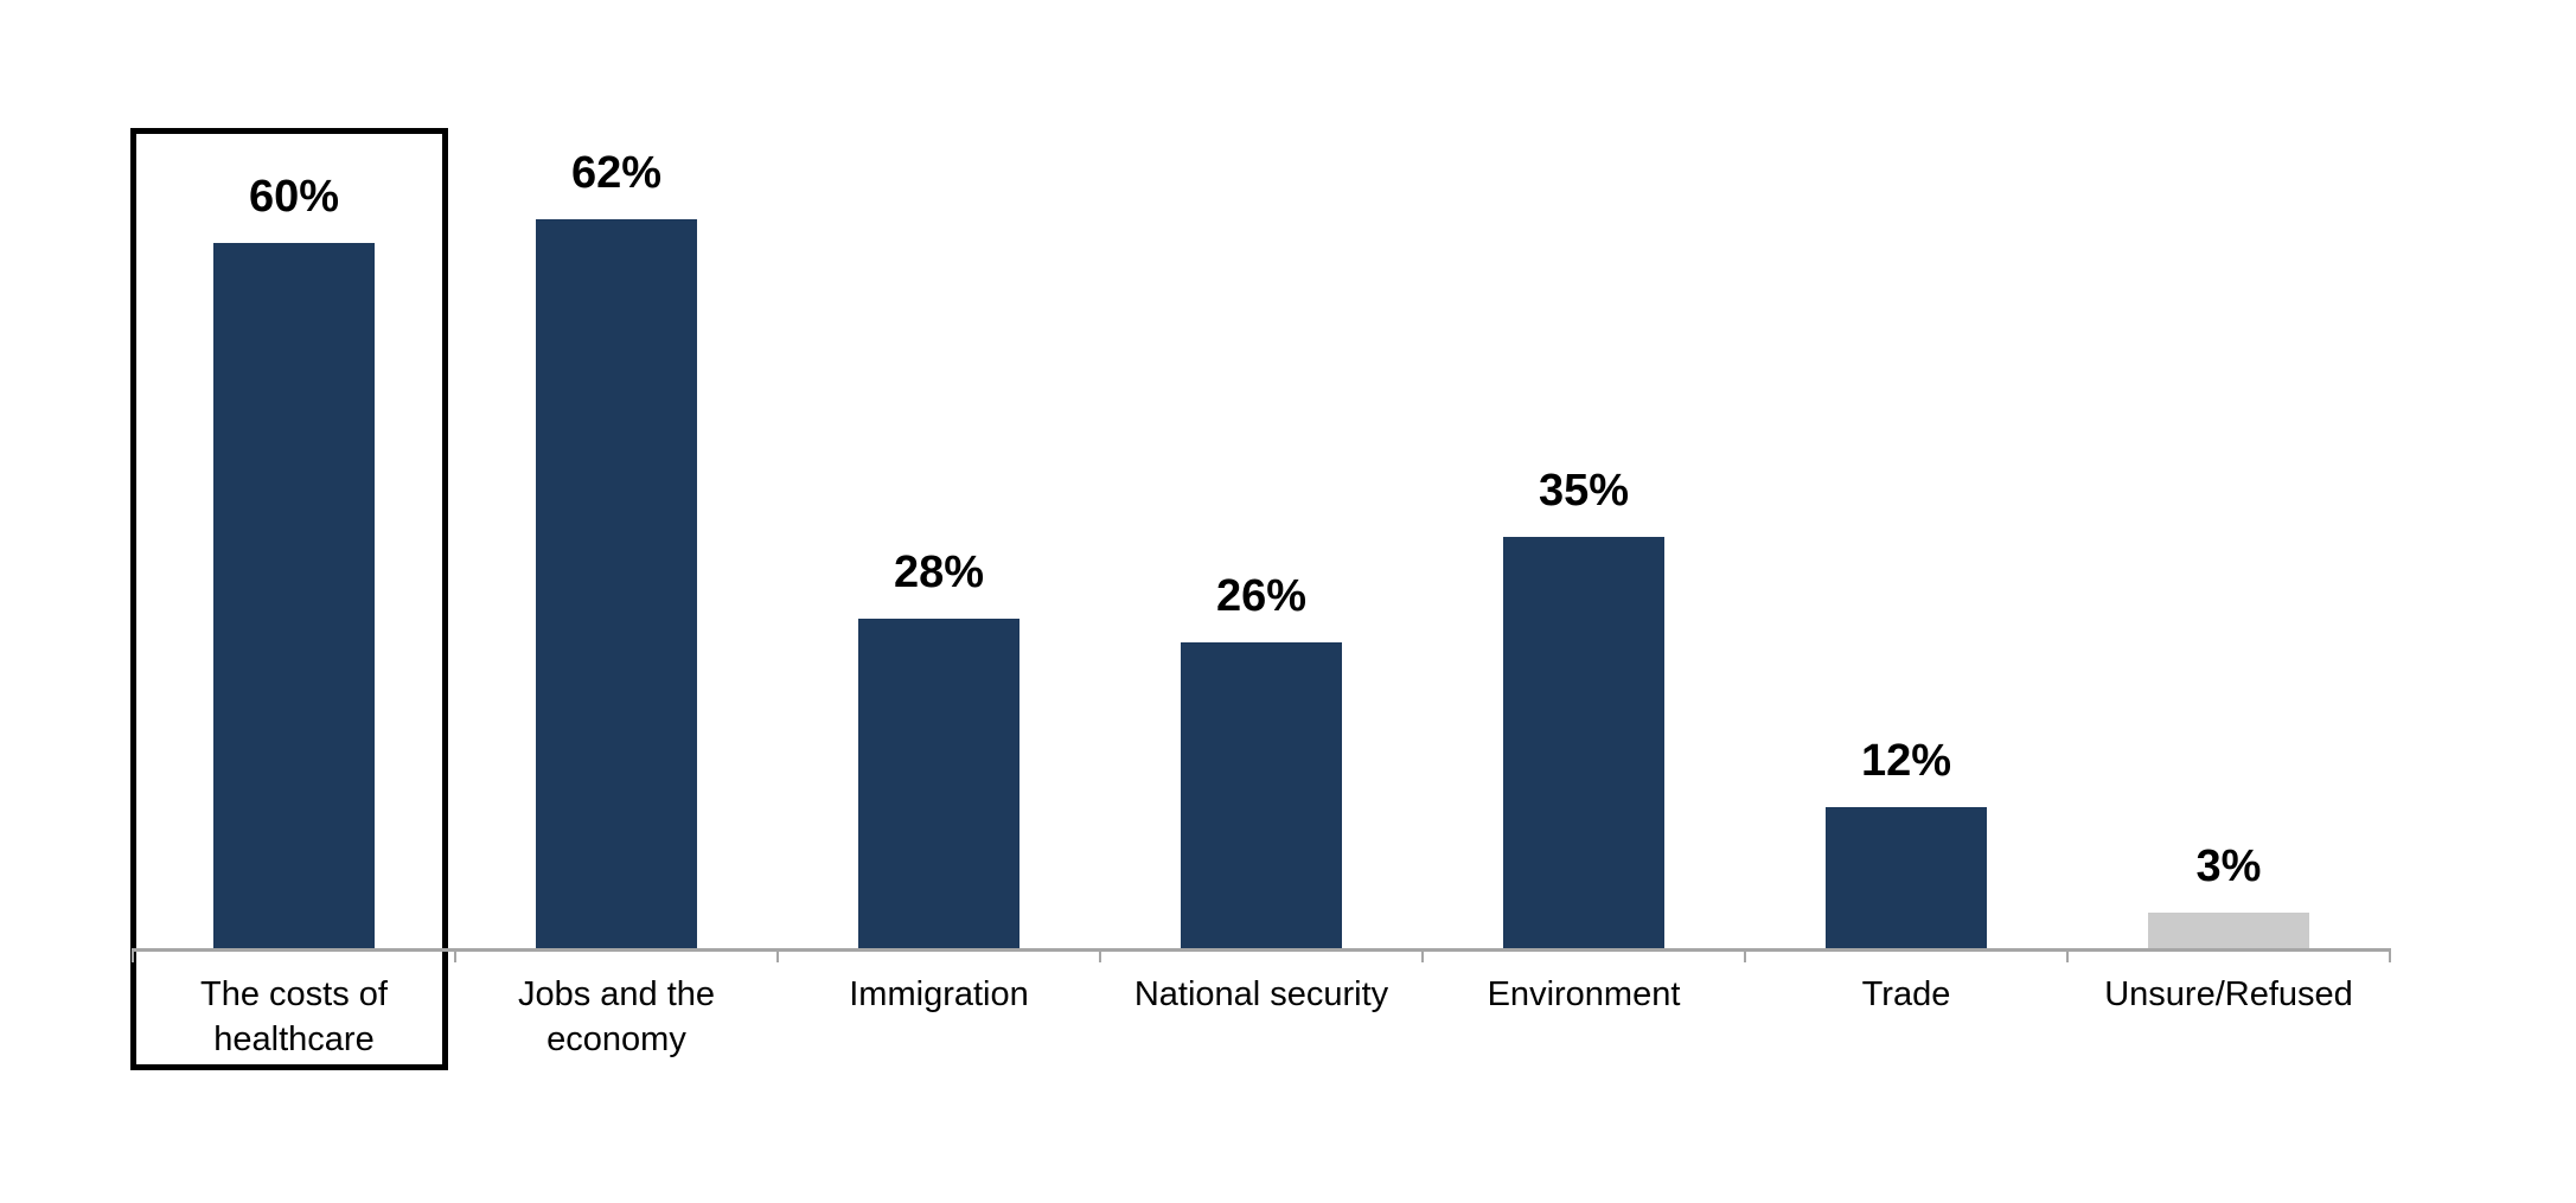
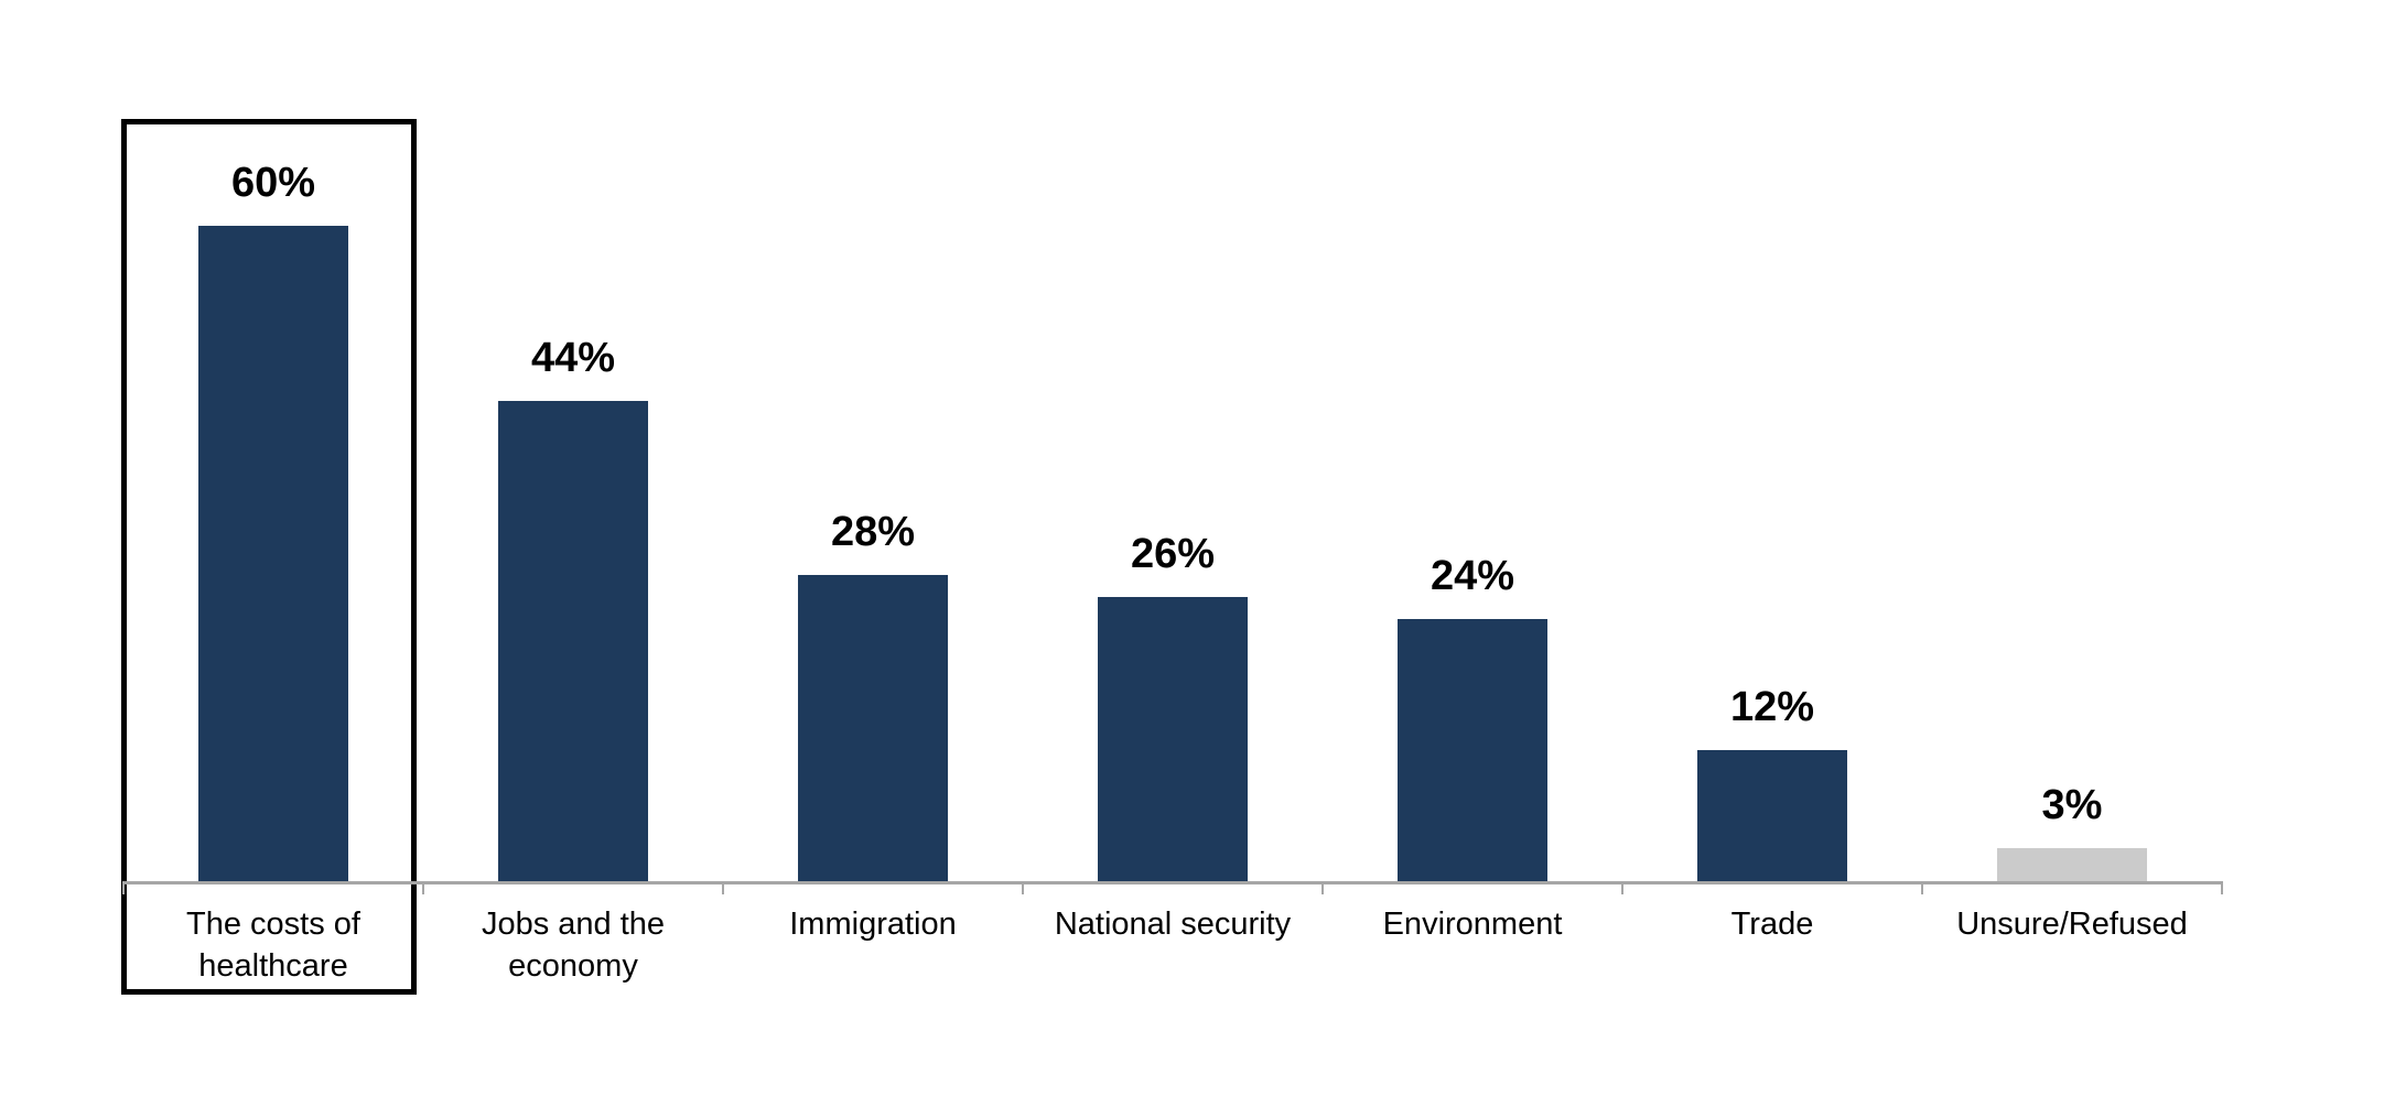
Jobs and the economy: 62% -> 44%
Environment: 35% -> 24%
